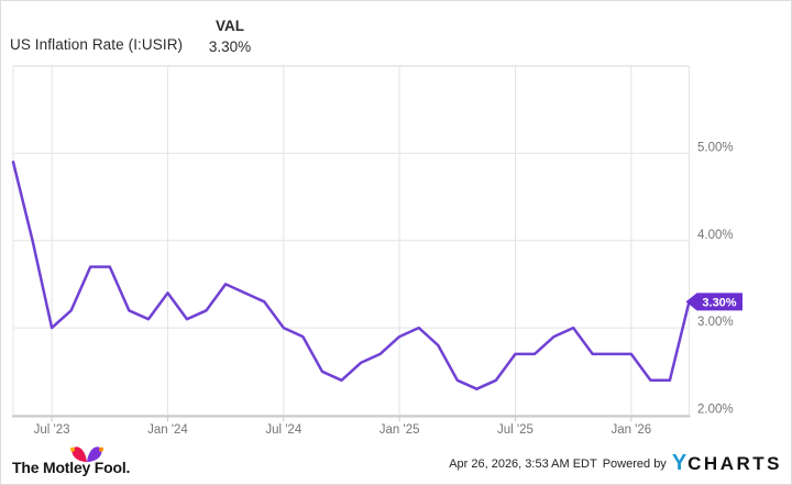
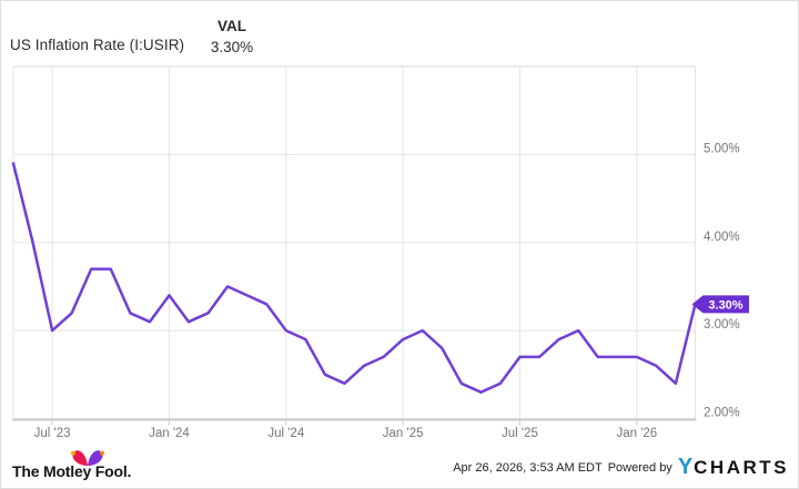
Jan '26: 2.4% -> 2.6%
